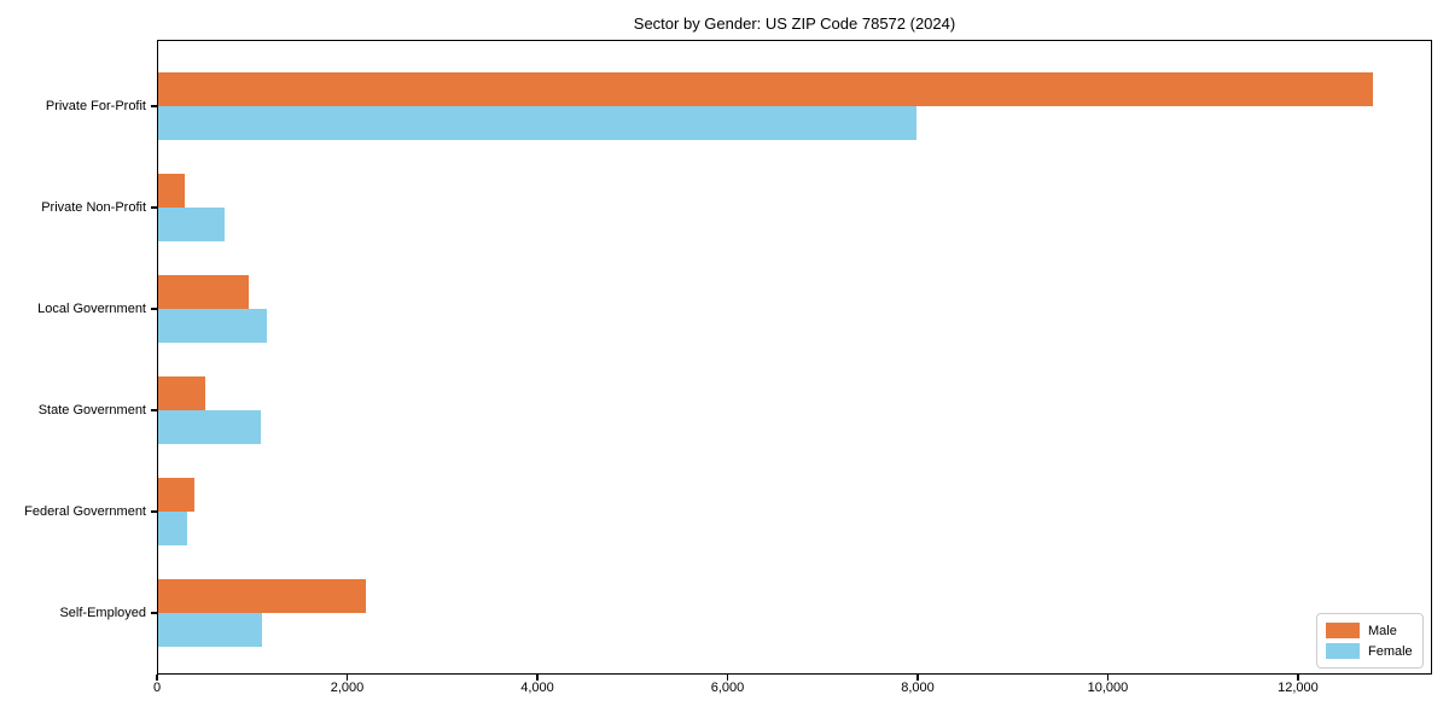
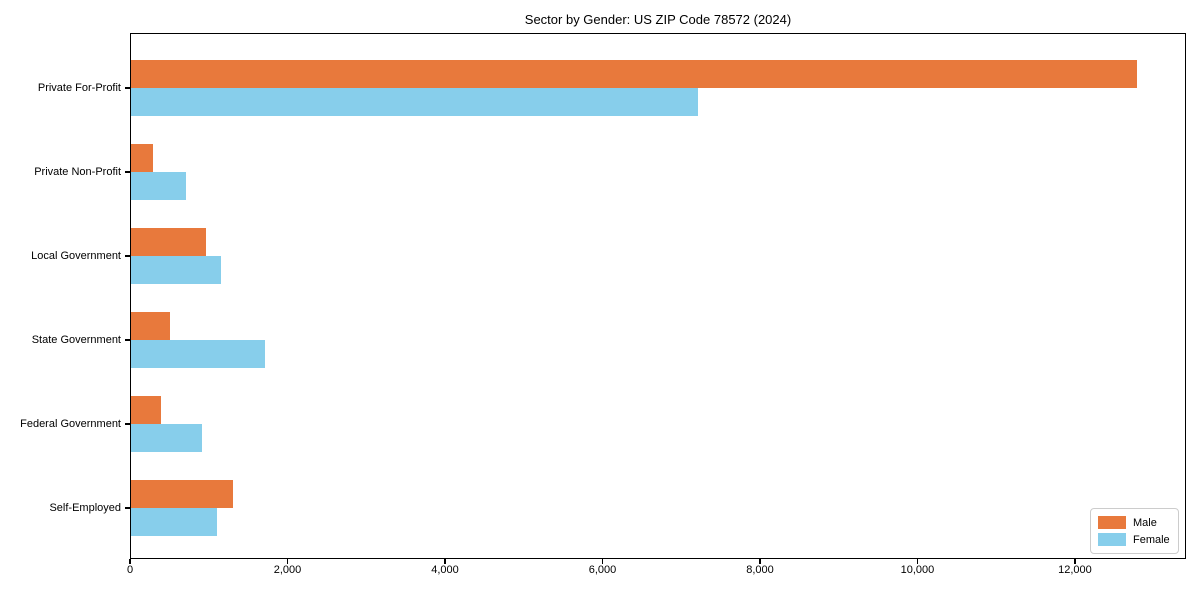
Female/Private For-Profit: 8000 -> 7200
Female/State Government: 1100 -> 1700
Female/Federal Government: 300 -> 900
Male/Self-Employed: 2200 -> 1300
